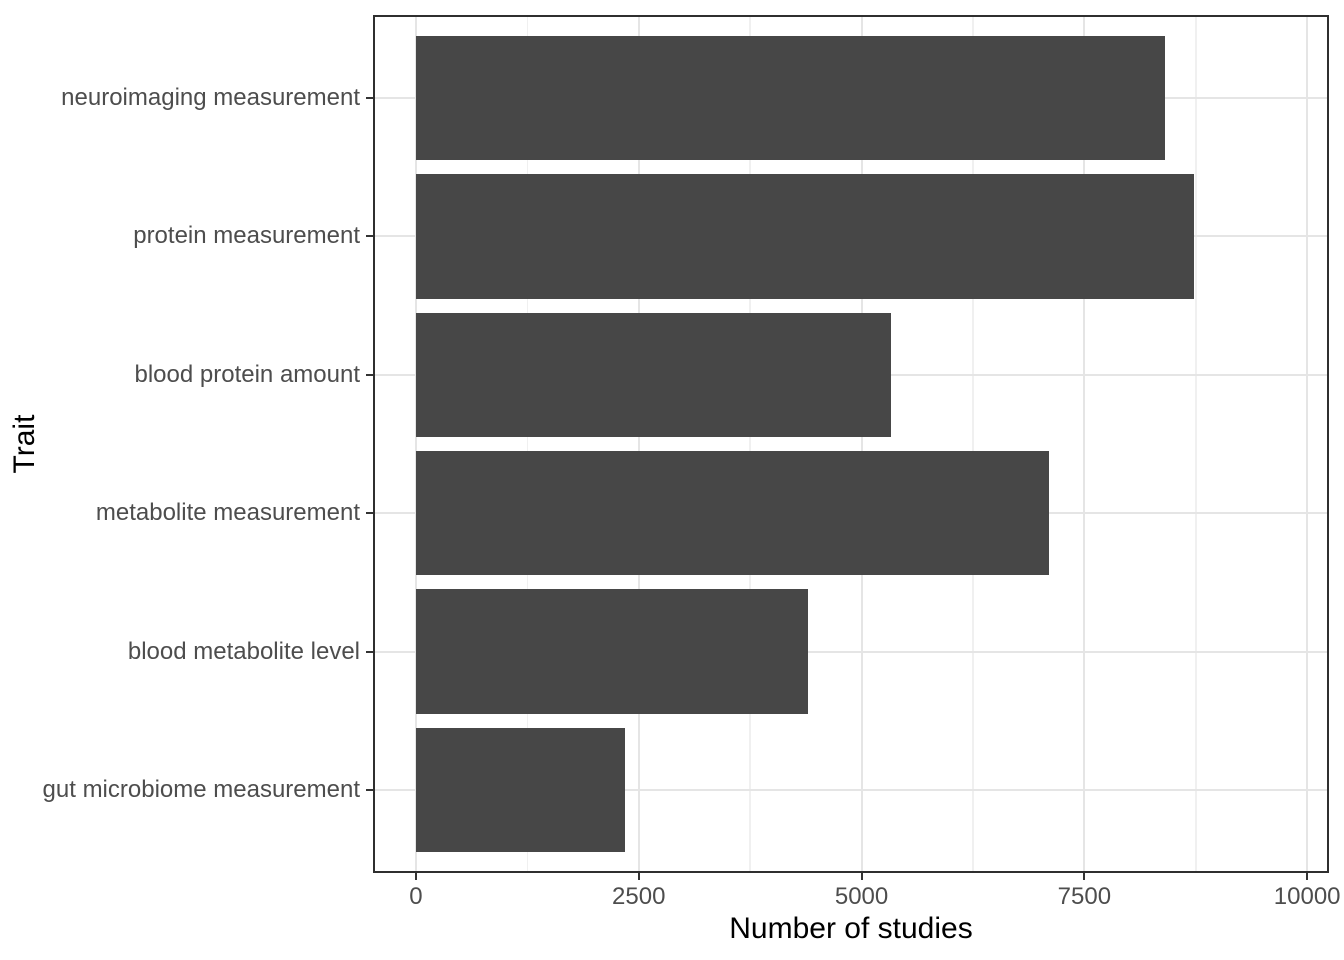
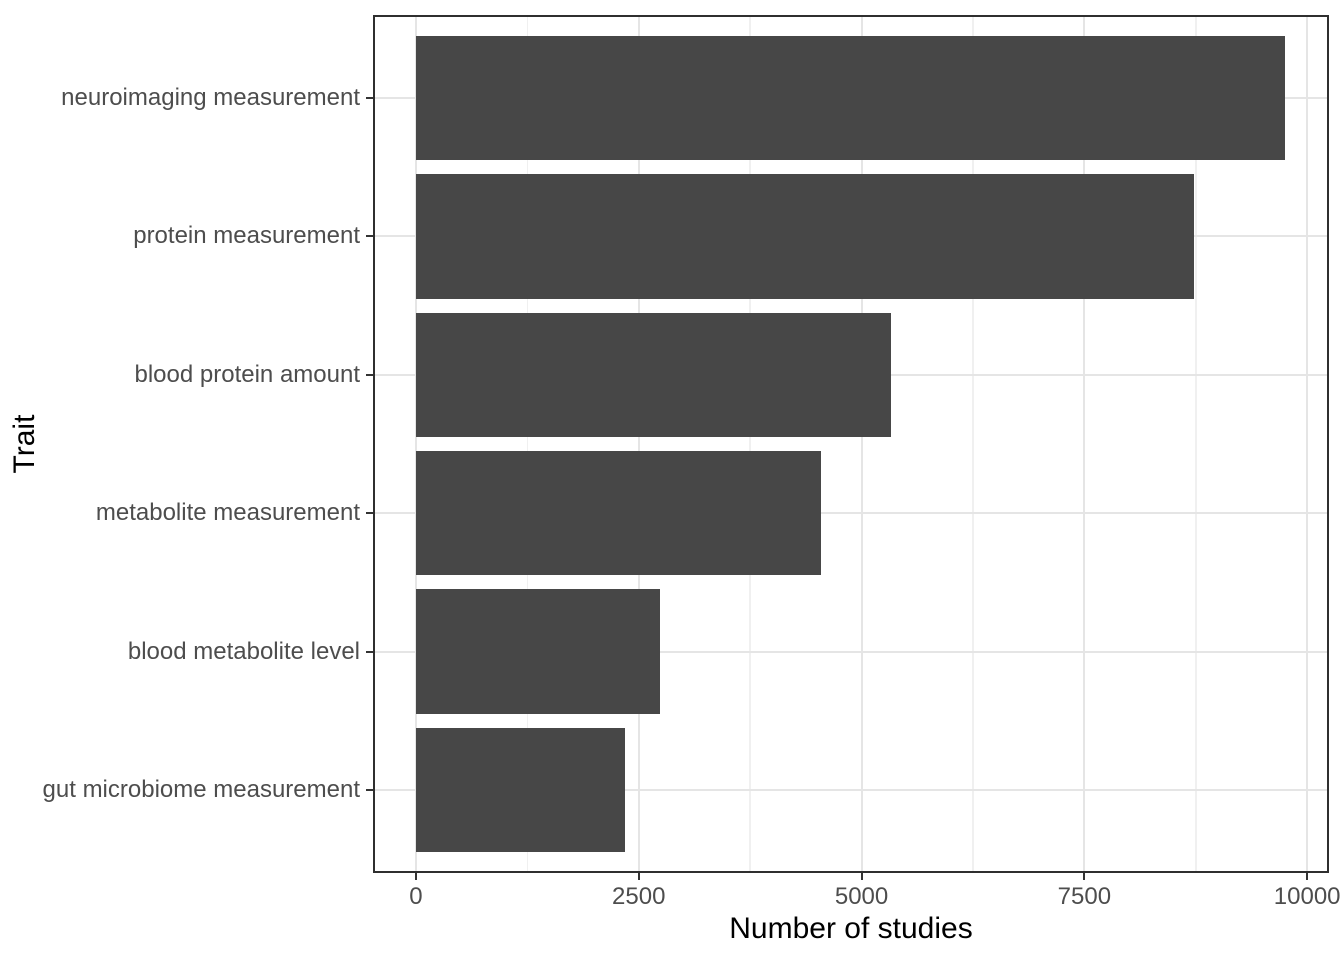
neuroimaging measurement: 8400 -> 9800
metabolite measurement: 7100 -> 4600
blood metabolite level: 4400 -> 2700
